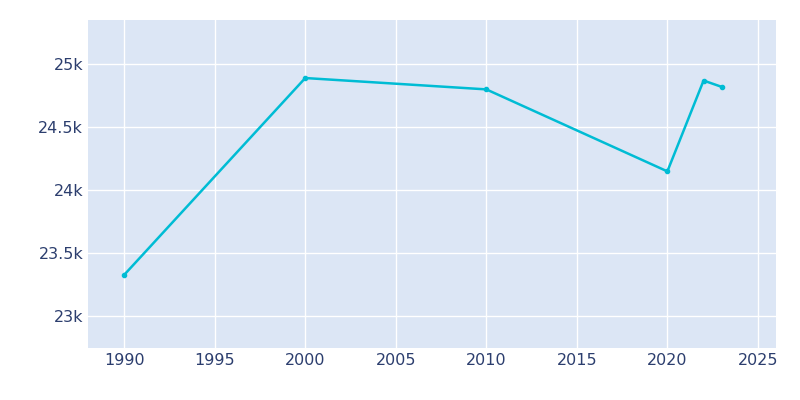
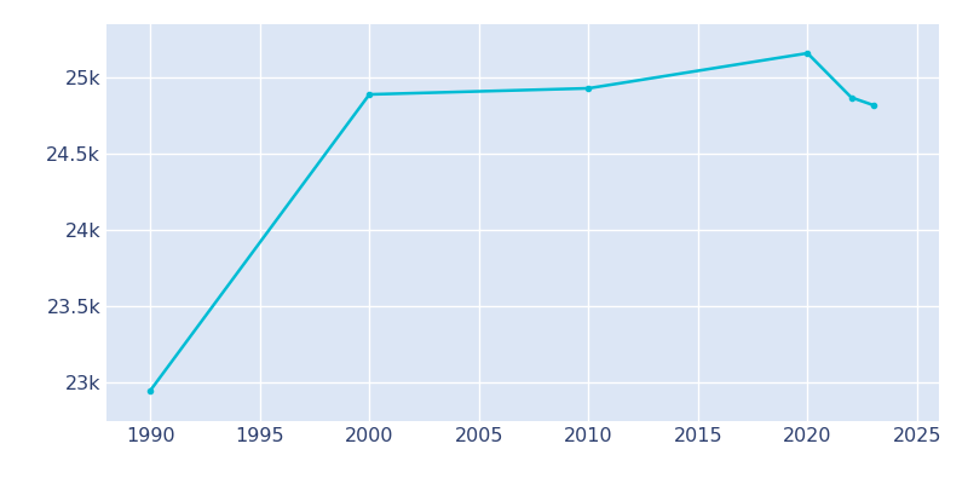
1990: 23.33k -> 22.95k
2010: 24.80k -> 24.93k
2020: 24.15k -> 25.16k
